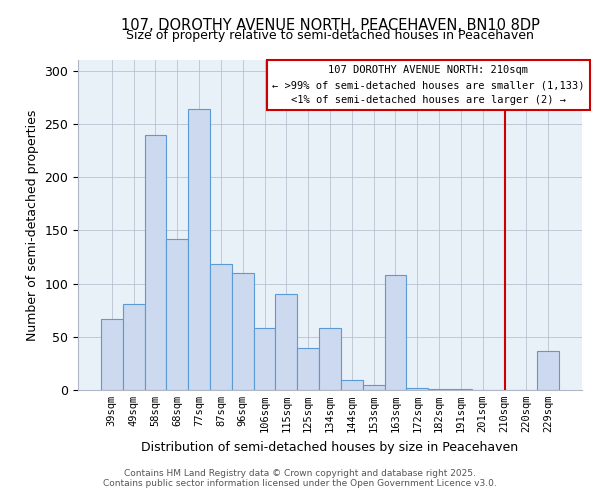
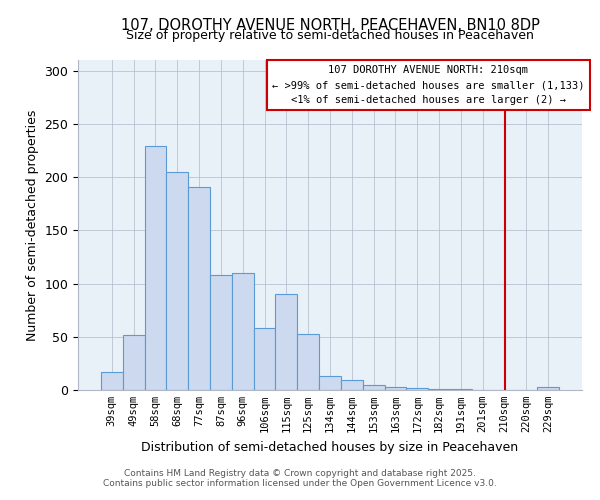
39sqm: 67 -> 17
49sqm: 81 -> 52
58sqm: 240 -> 229
68sqm: 142 -> 205
77sqm: 264 -> 191
87sqm: 118 -> 108
125sqm: 39 -> 53
134sqm: 58 -> 13
163sqm: 108 -> 3
229sqm: 37 -> 3
